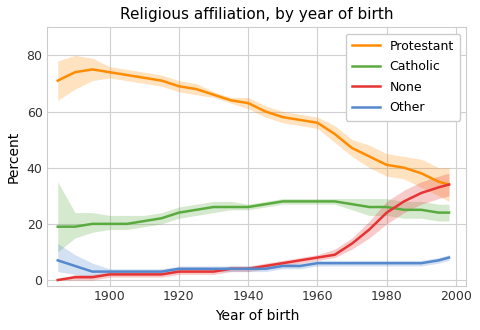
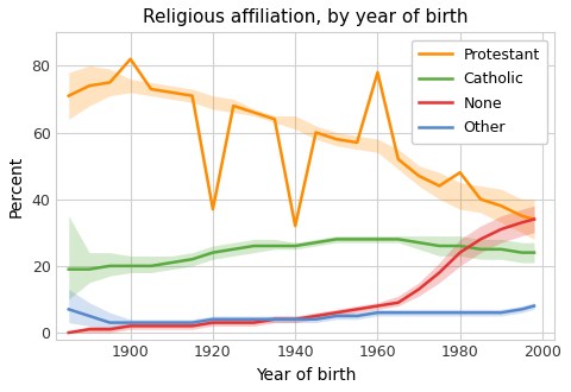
Protestant/1900: 74 -> 82
Protestant/1920: 69 -> 37
Protestant/1940: 63 -> 32
Protestant/1960: 56 -> 78
Protestant/1980: 41 -> 48
